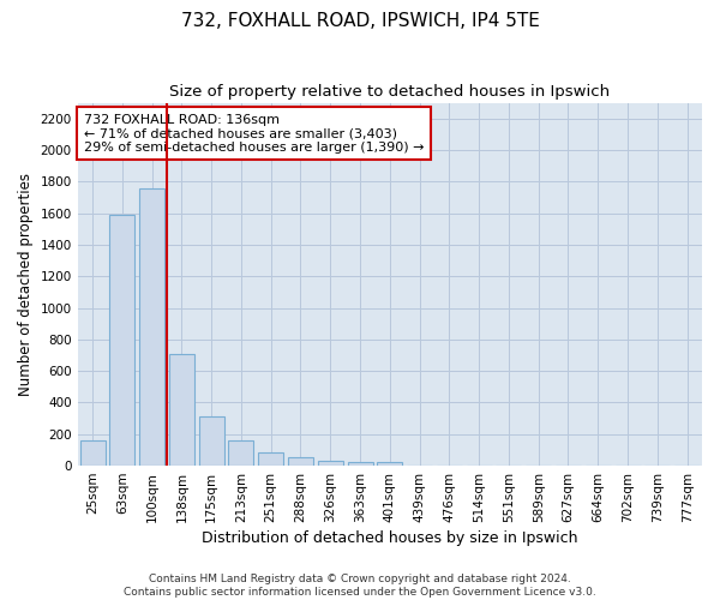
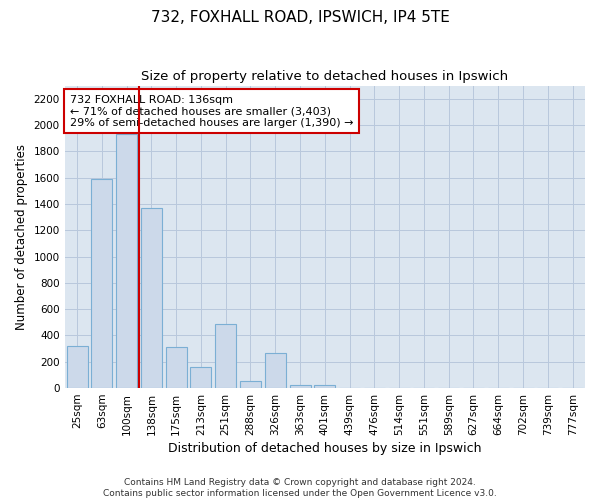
25sqm: 160 -> 320
100sqm: 1760 -> 1930
138sqm: 710 -> 1370
251sqm: 80 -> 490
326sqm: 30 -> 270
